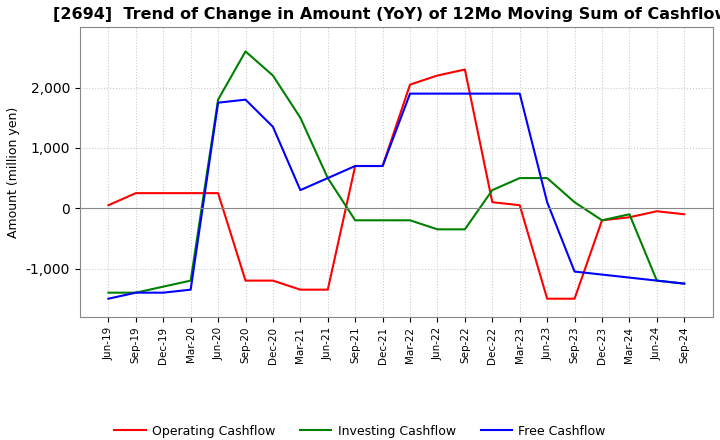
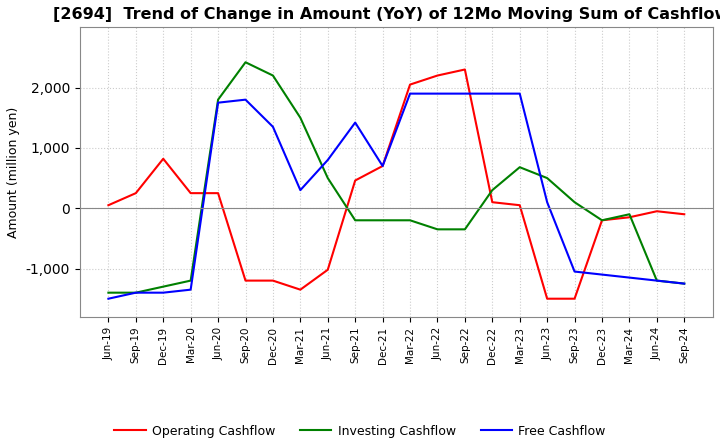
Operating Cashflow/Dec-19: 250 -> 820
Investing Cashflow/Sep-20: 2,600 -> 2,420
Operating Cashflow/Jun-21: -1,350 -> -1,020
Free Cashflow/Jun-21: 500 -> 800
Operating Cashflow/Sep-21: 700 -> 460
Free Cashflow/Sep-21: 700 -> 1,420
Investing Cashflow/Mar-23: 500 -> 680
